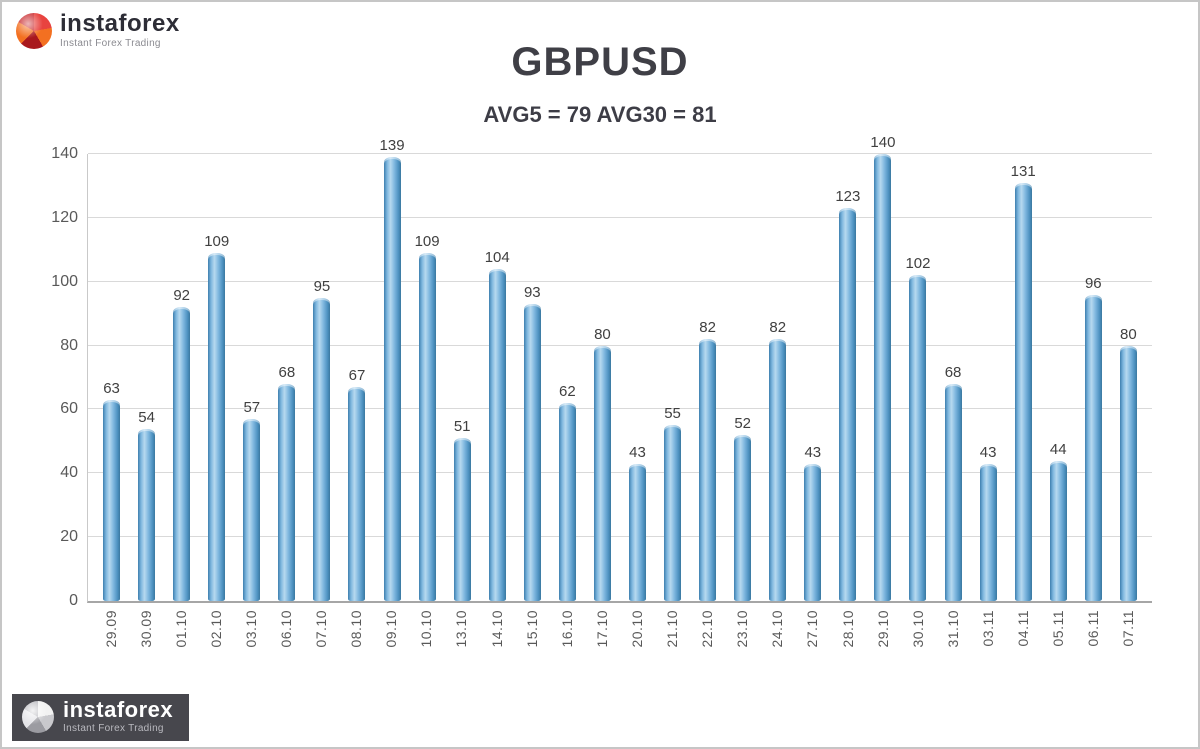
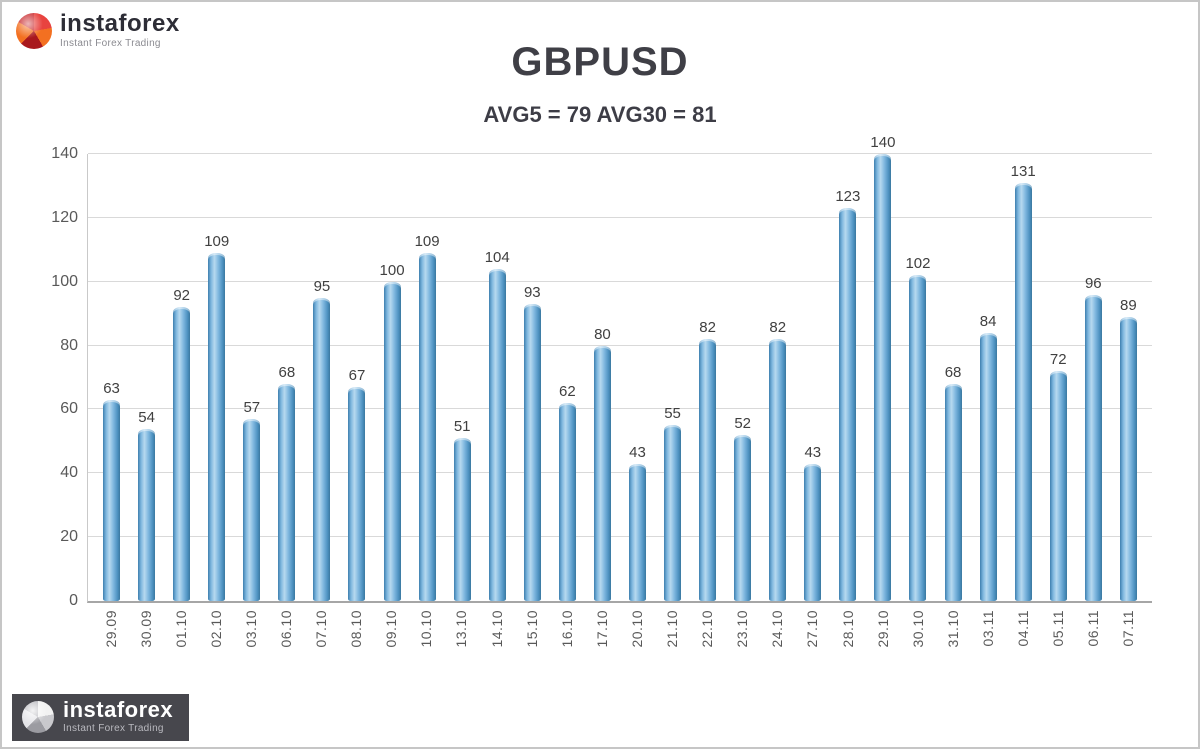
09.10: 139 -> 100
03.11: 43 -> 84
05.11: 44 -> 72
07.11: 80 -> 89
